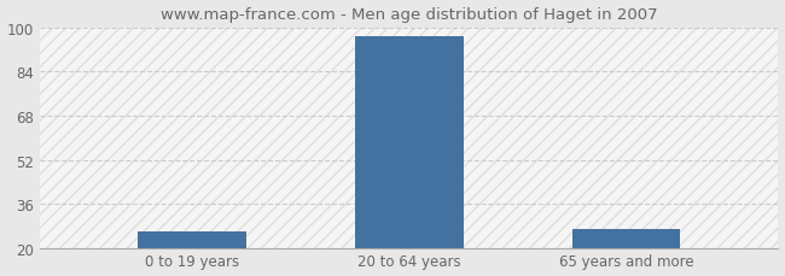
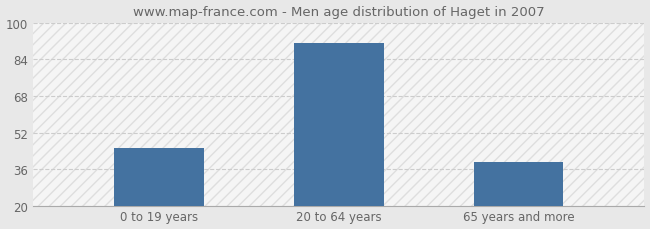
0 to 19 years: 26 -> 45
20 to 64 years: 97 -> 91
65 years and more: 27 -> 39
